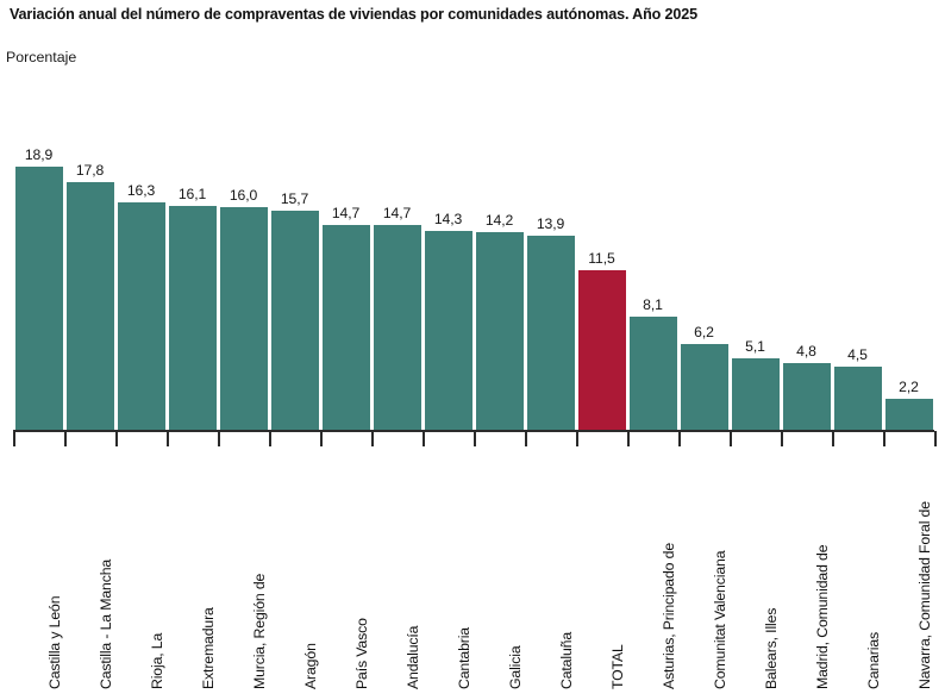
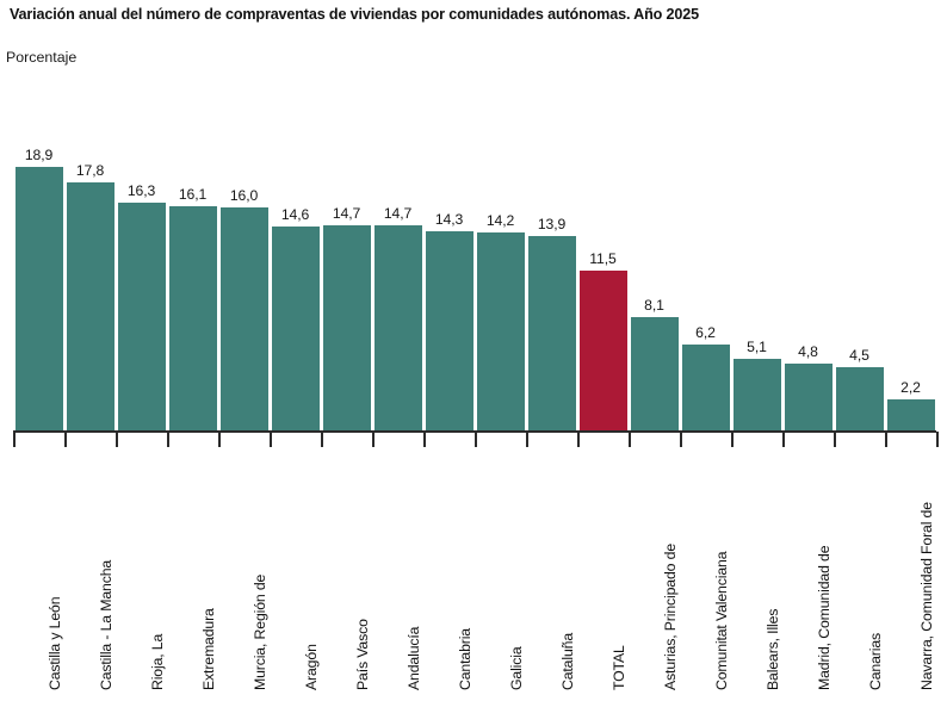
Aragón: 15,7 -> 14,6
